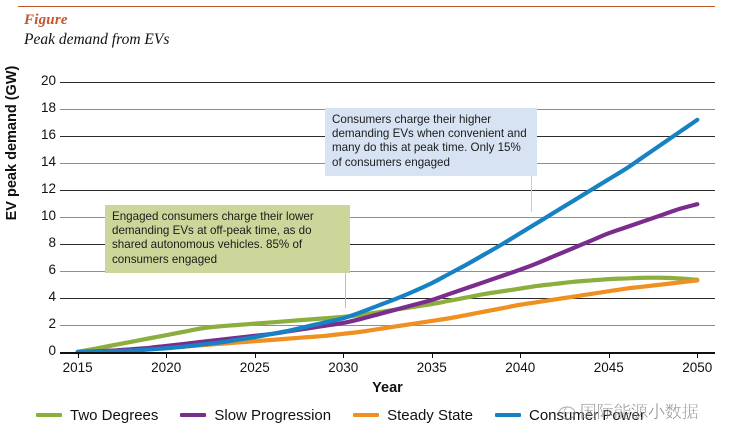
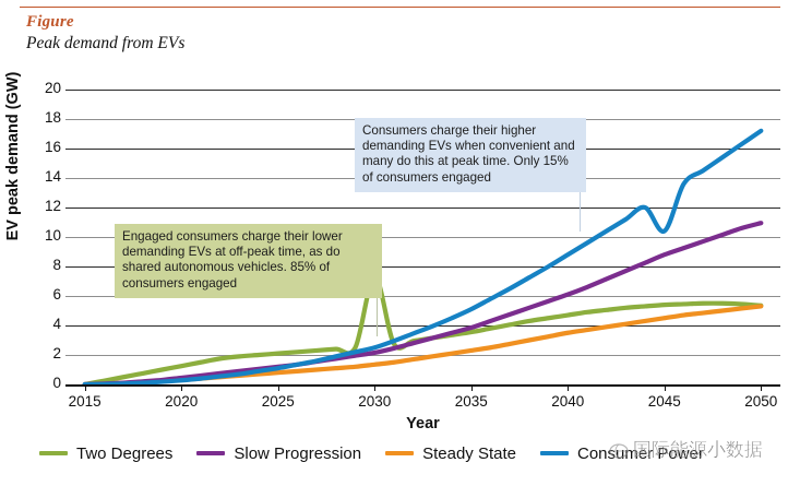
Two Degrees/2030: 2.6 -> 7.3
Consumer Power/2045: 12.8 -> 10.4
